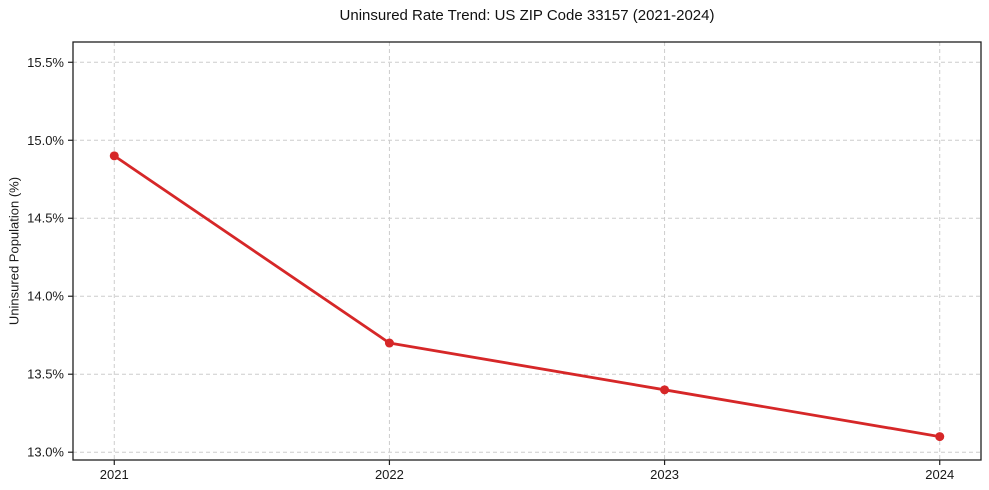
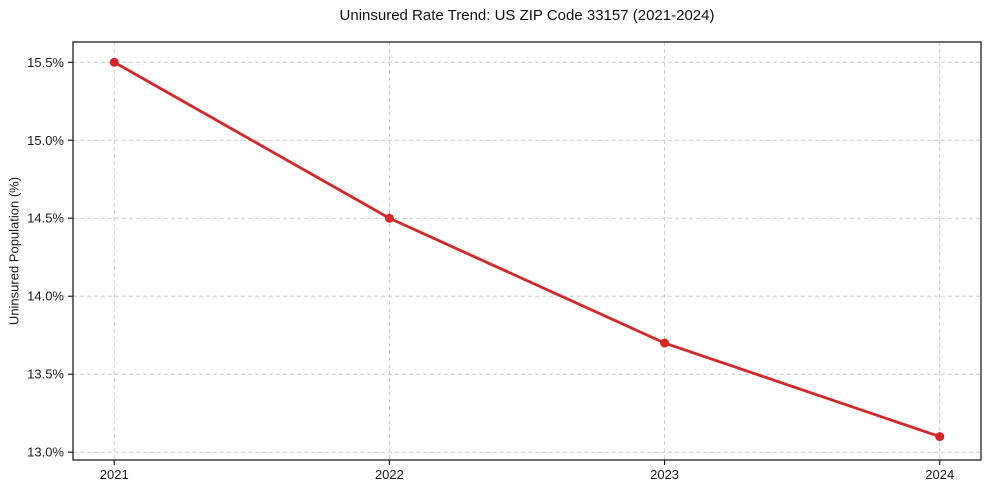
2021: 14.9% -> 15.5%
2022: 13.7% -> 14.5%
2023: 13.4% -> 13.7%
